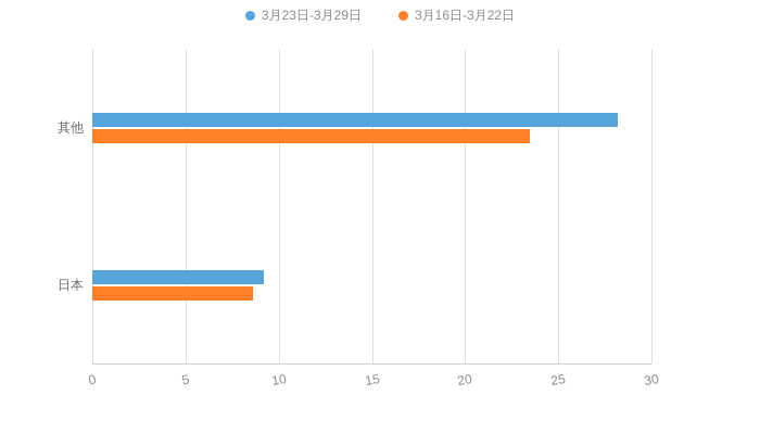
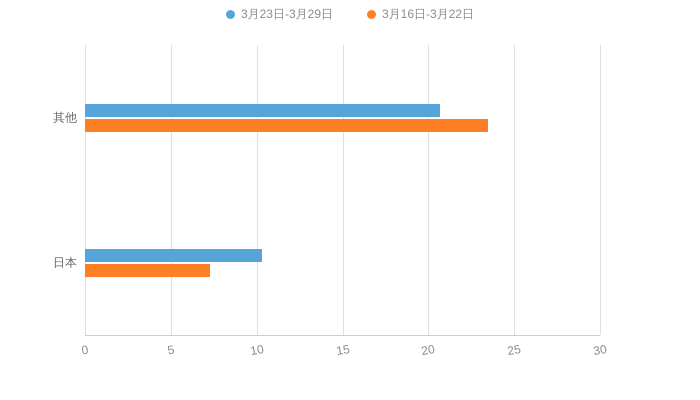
3月23日-3月29日/其他: 28.2 -> 20.7
3月23日-3月29日/日本: 9.2 -> 10.3
3月16日-3月22日/日本: 8.6 -> 7.3
